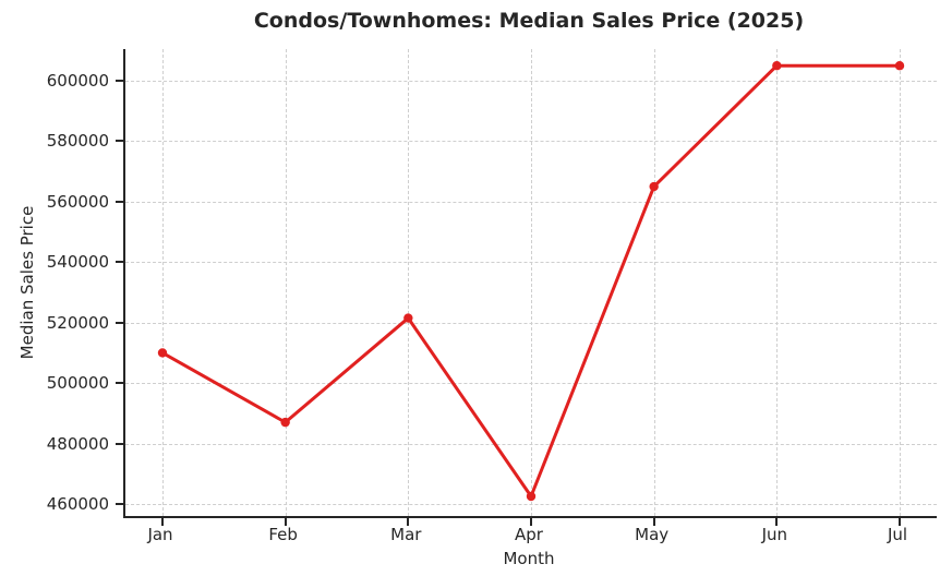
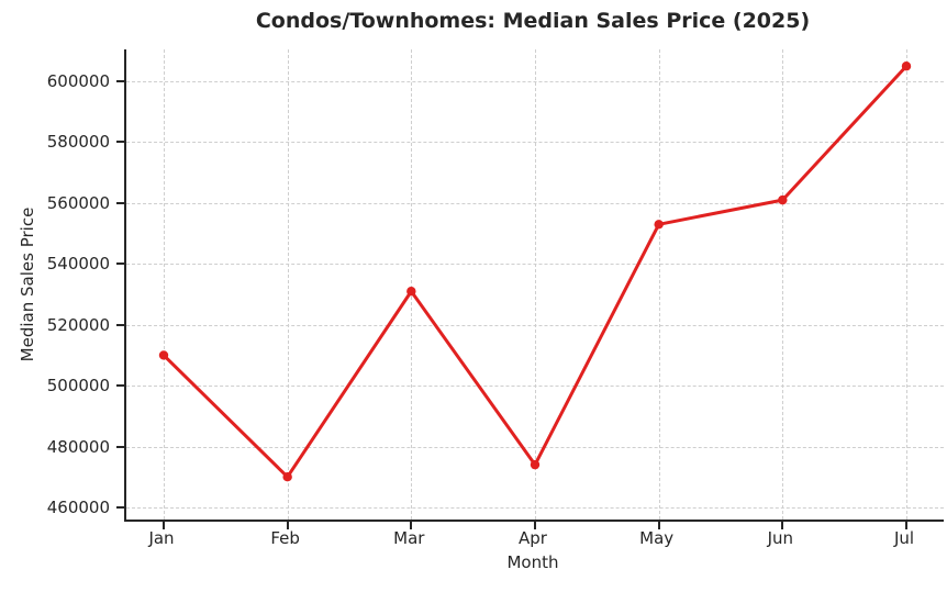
Feb: 487000 -> 470000
Mar: 522000 -> 531000
Apr: 462000 -> 474000
May: 565000 -> 553000
Jun: 605000 -> 561000
